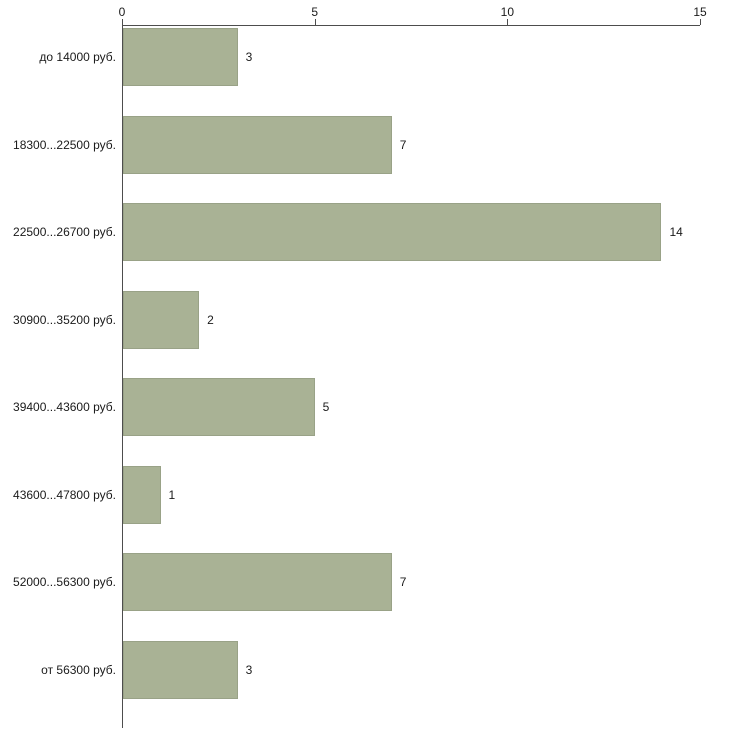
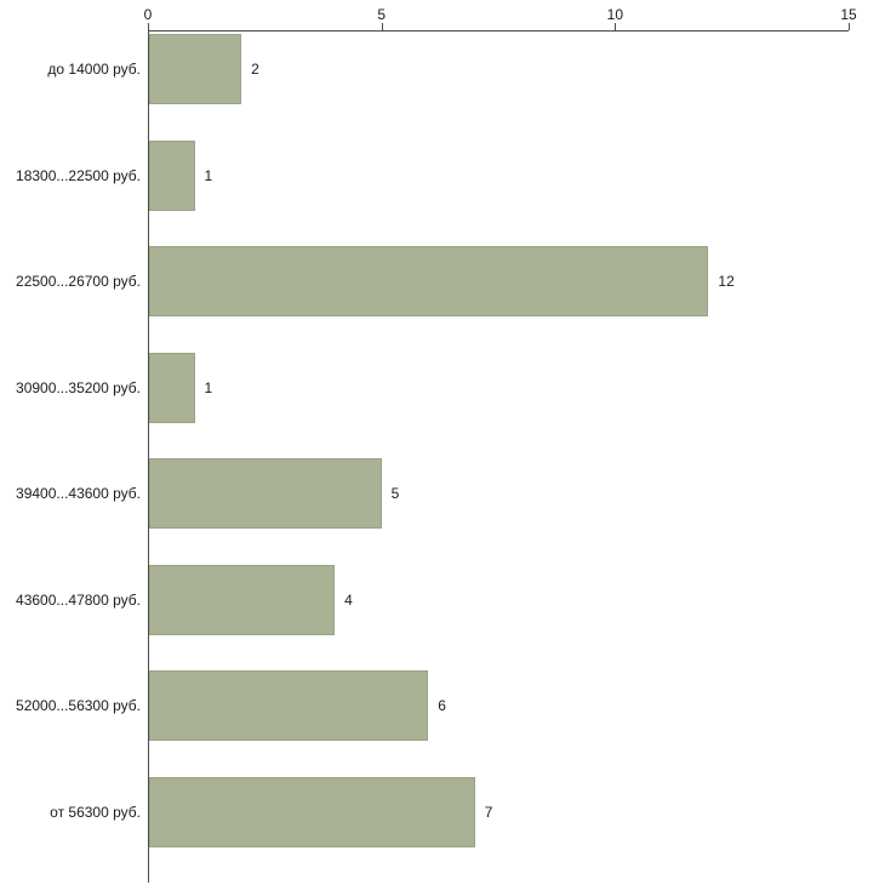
до 14000 руб.: 3 -> 2
18300...22500 руб.: 7 -> 1
22500...26700 руб.: 14 -> 12
30900...35200 руб.: 2 -> 1
43600...47800 руб.: 1 -> 4
52000...56300 руб.: 7 -> 6
от 56300 руб.: 3 -> 7
